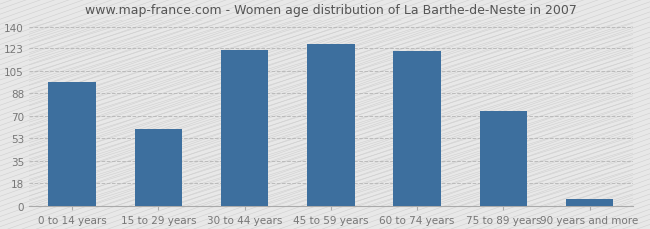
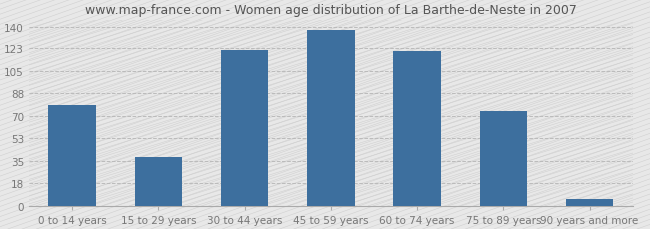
0 to 14 years: 97 -> 79
15 to 29 years: 60 -> 38
45 to 59 years: 126 -> 137
